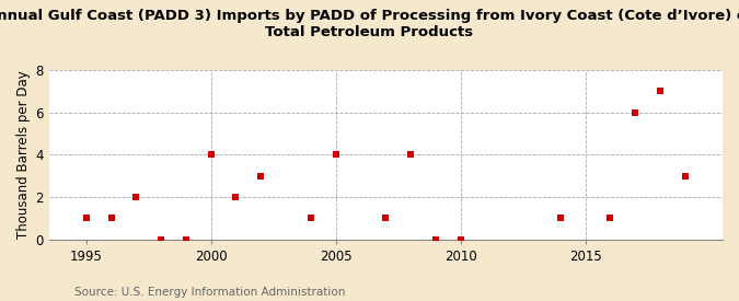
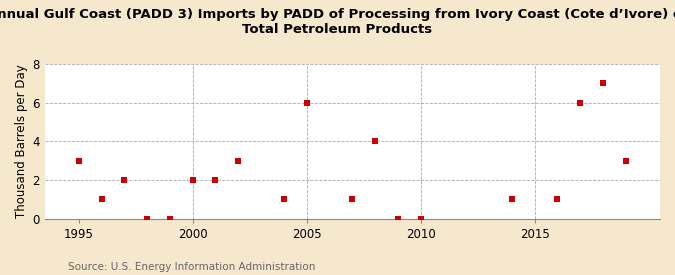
1995: 1 -> 3
2000: 4 -> 2
2005: 4 -> 6
